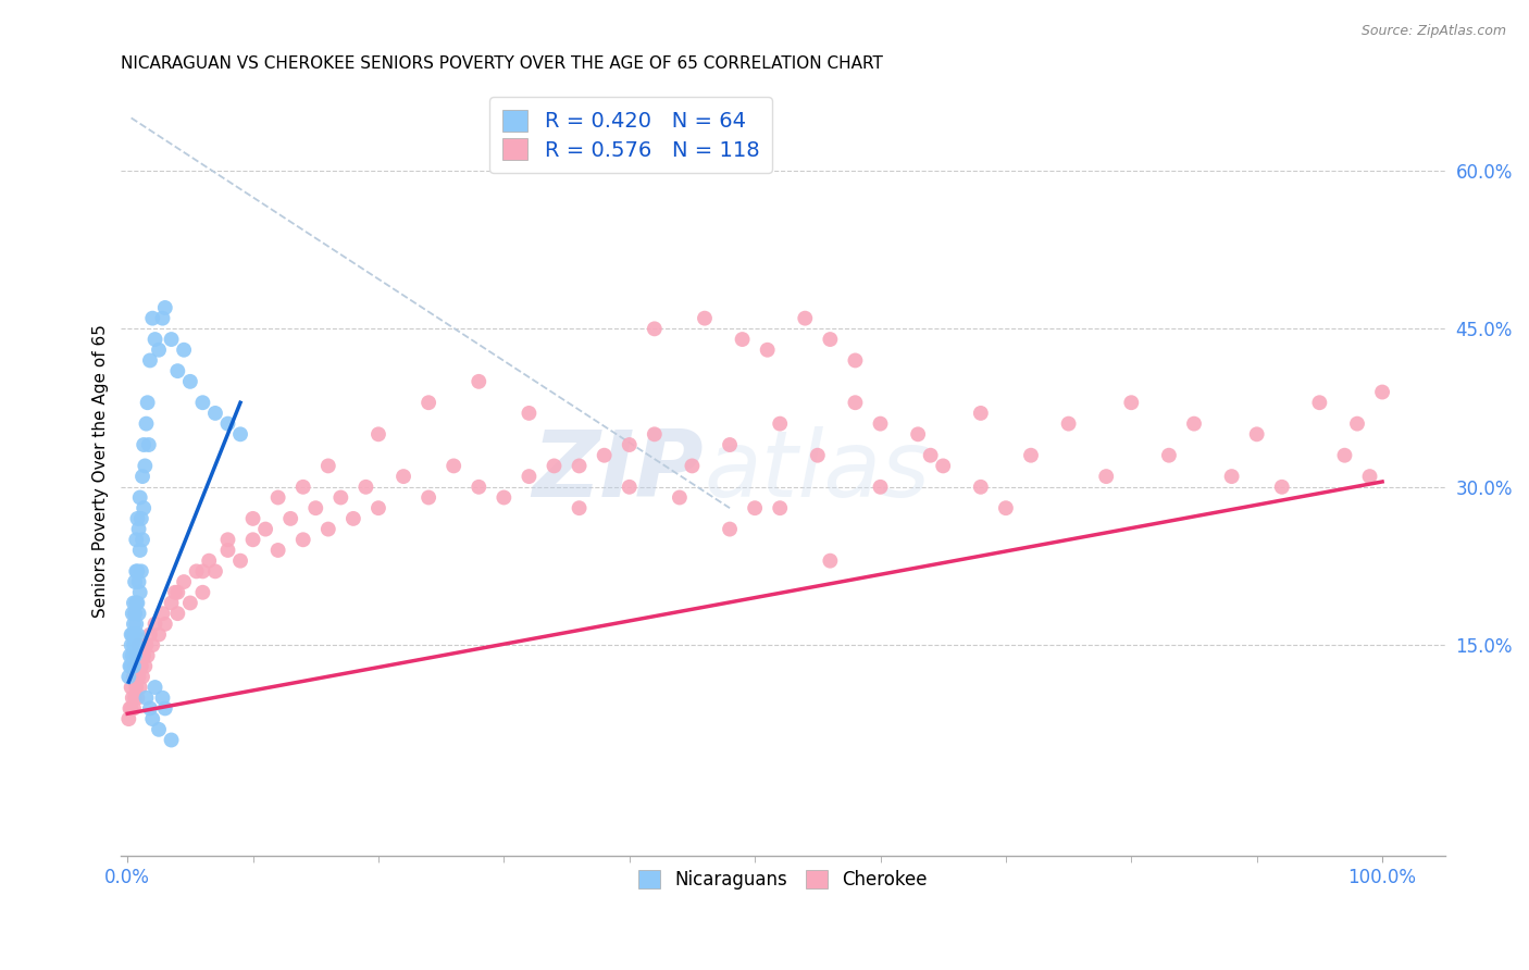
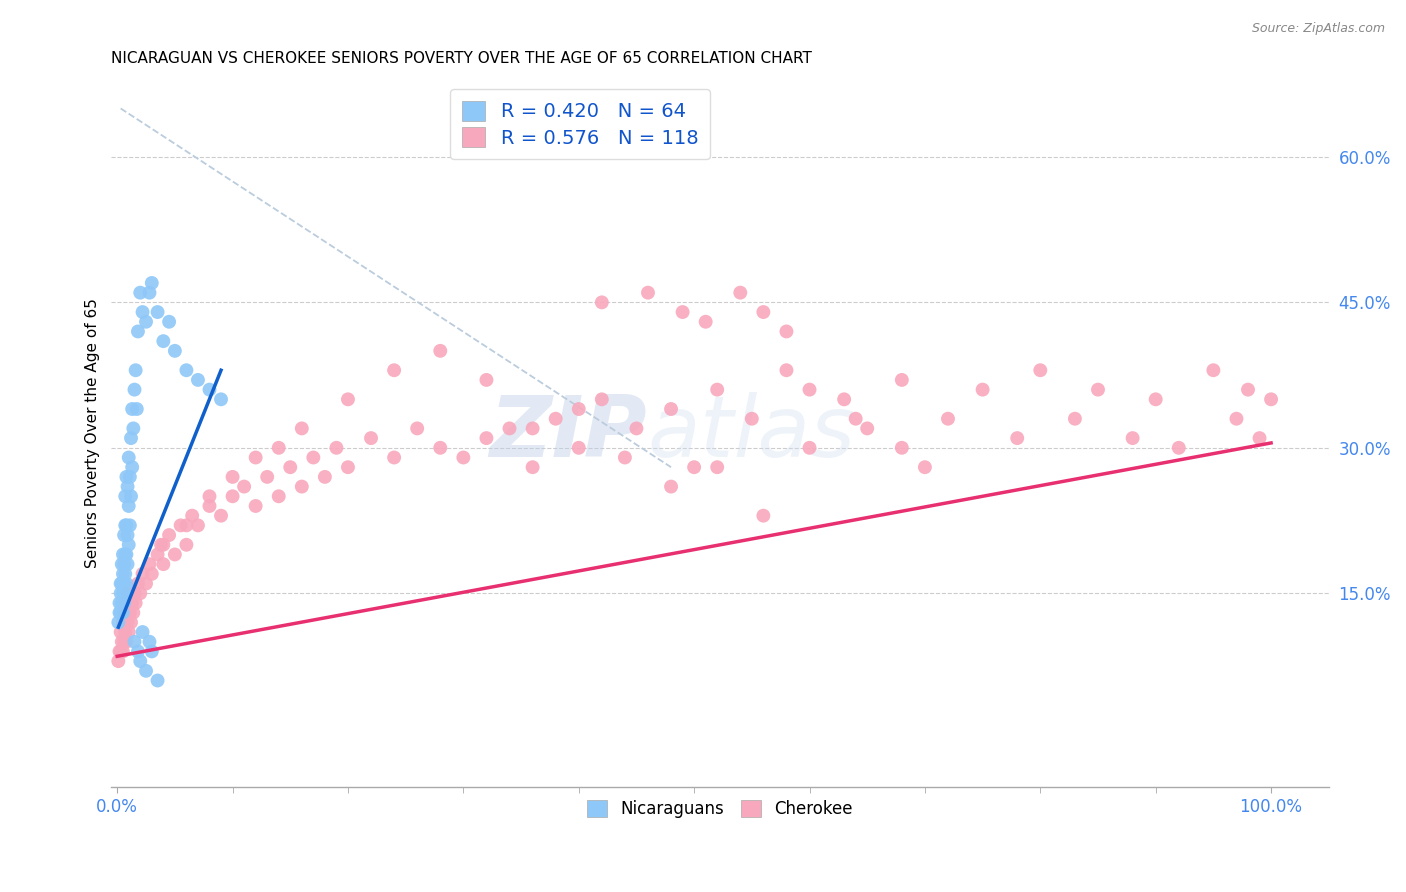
Cherokee/100.0%: 39% -> 35%
